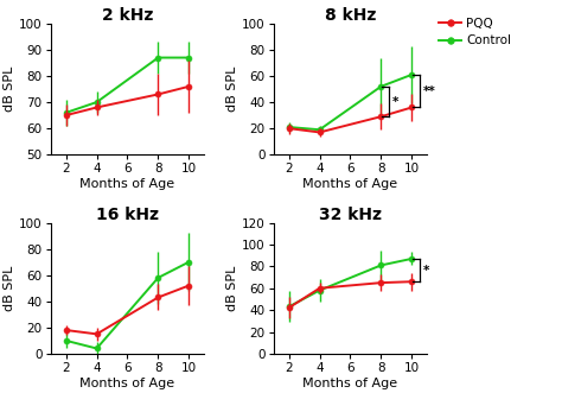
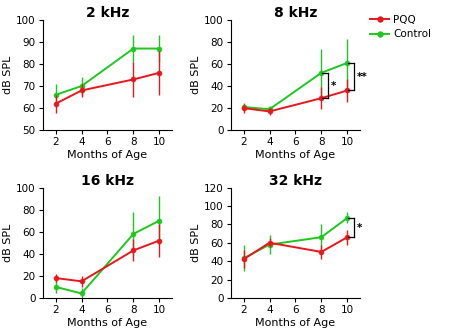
2 kHz/PQQ/2: 65 -> 62
32 kHz/PQQ/8: 65 -> 50
32 kHz/Control/8: 81 -> 66
